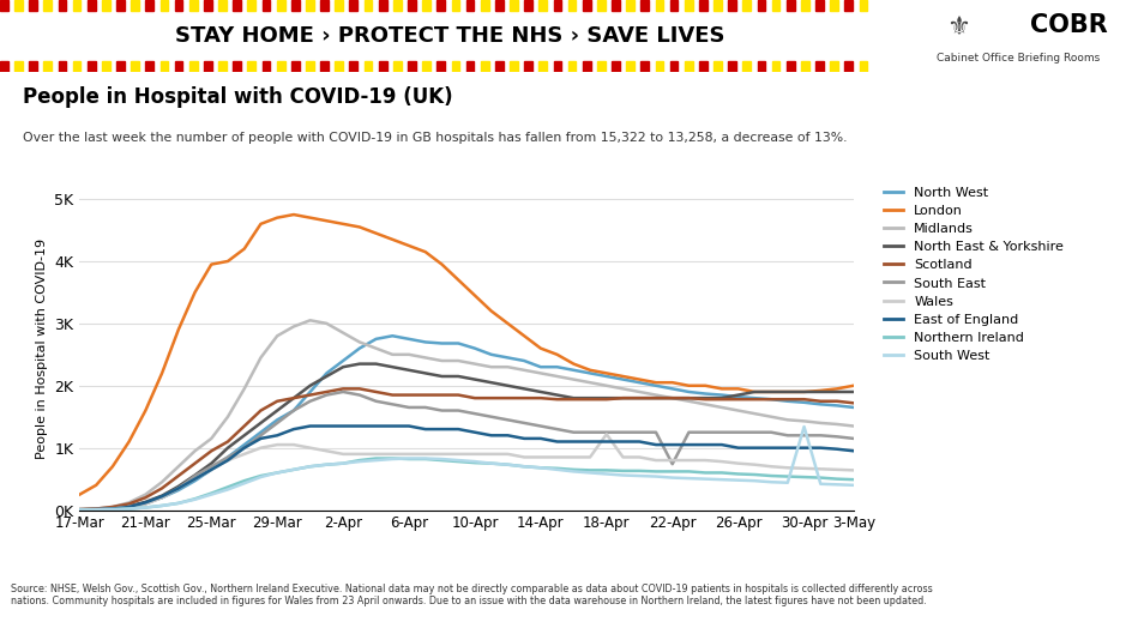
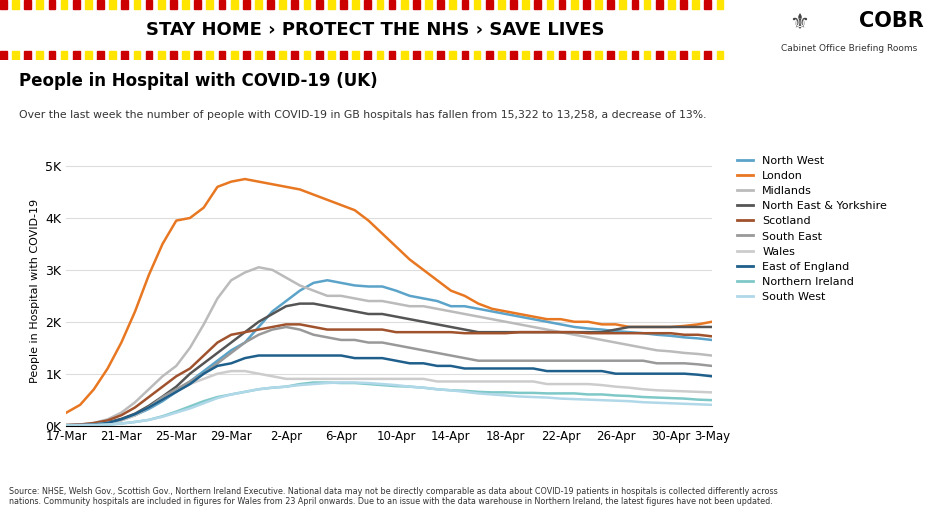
Wales/18-Apr: 1.22K -> 0.85K
South East/22-Apr: 0.74K -> 1.25K
South West/30-Apr: 1.34K -> 0.43K
